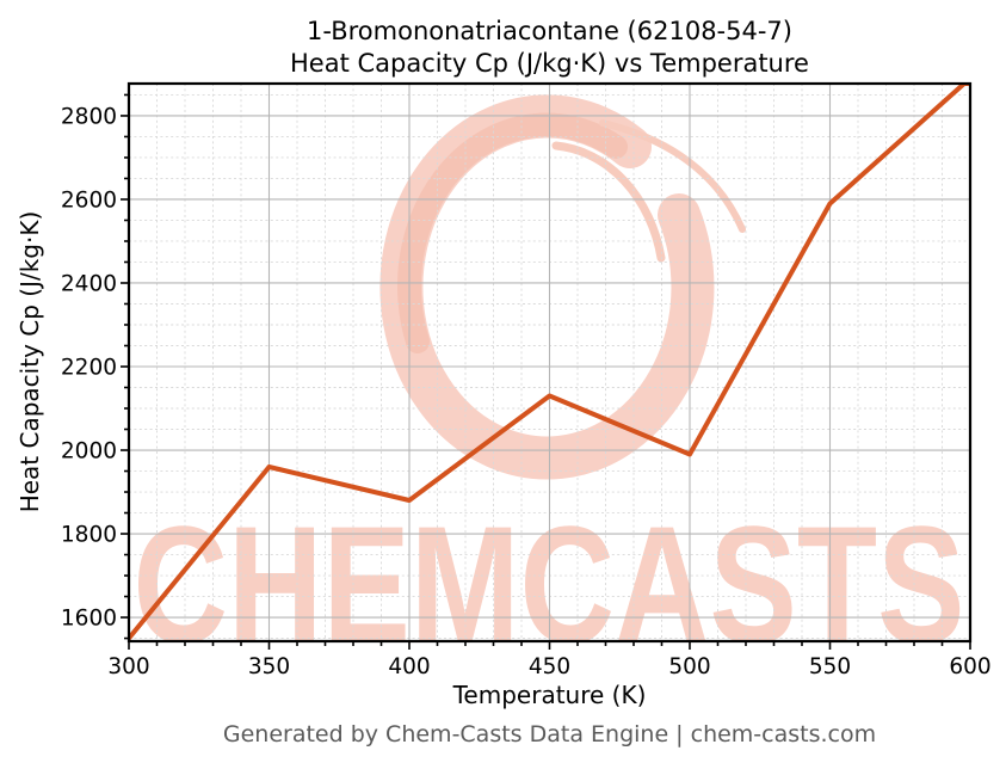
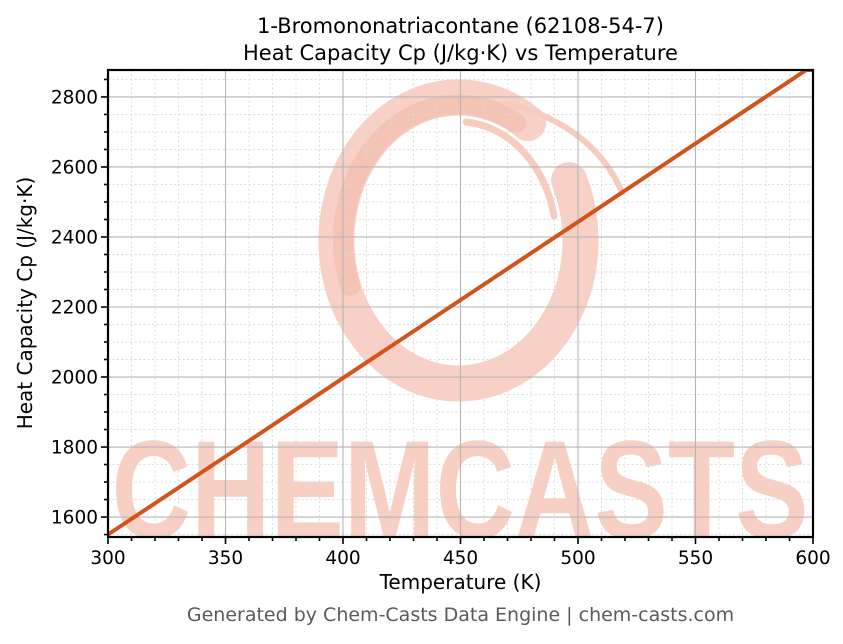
350: 1960 -> 1770
400: 1880 -> 2000
450: 2130 -> 2220
500: 1990 -> 2440
550: 2590 -> 2670
